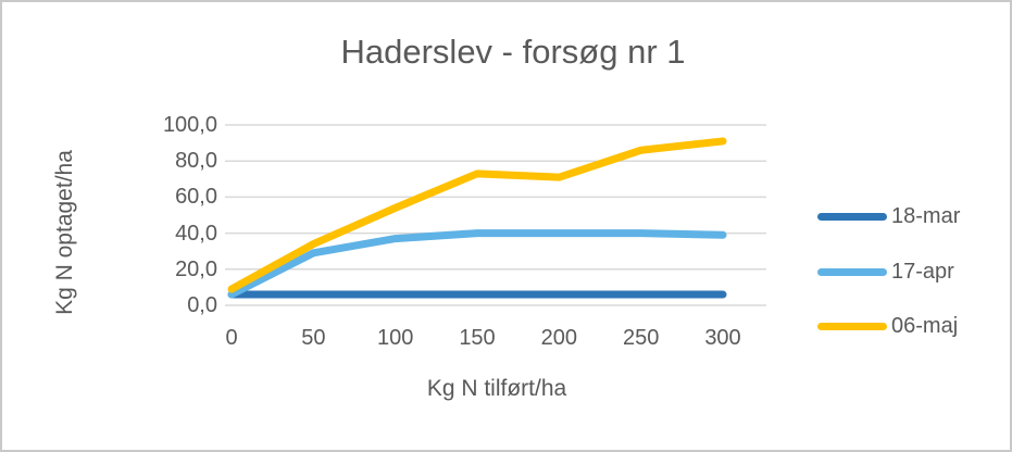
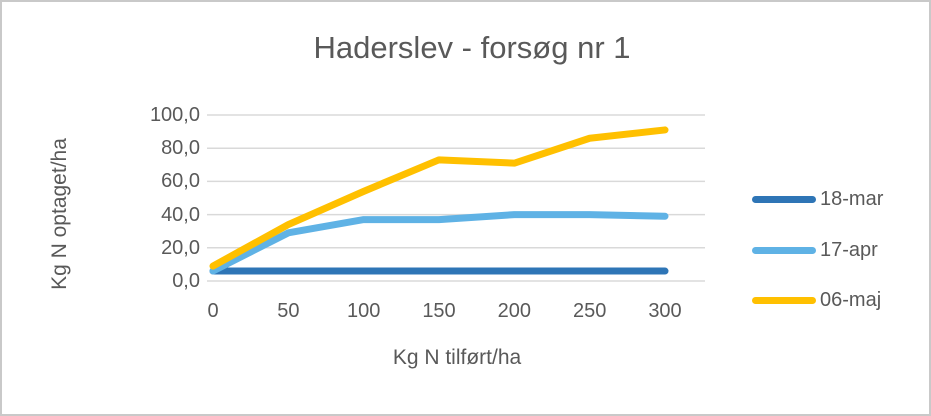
17-apr/150: 40 -> 37
